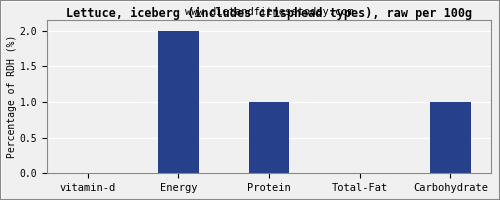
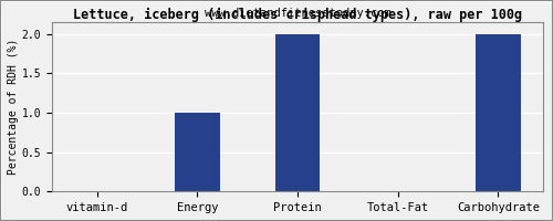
Energy: 2 -> 1
Protein: 1 -> 2
Carbohydrate: 1 -> 2
